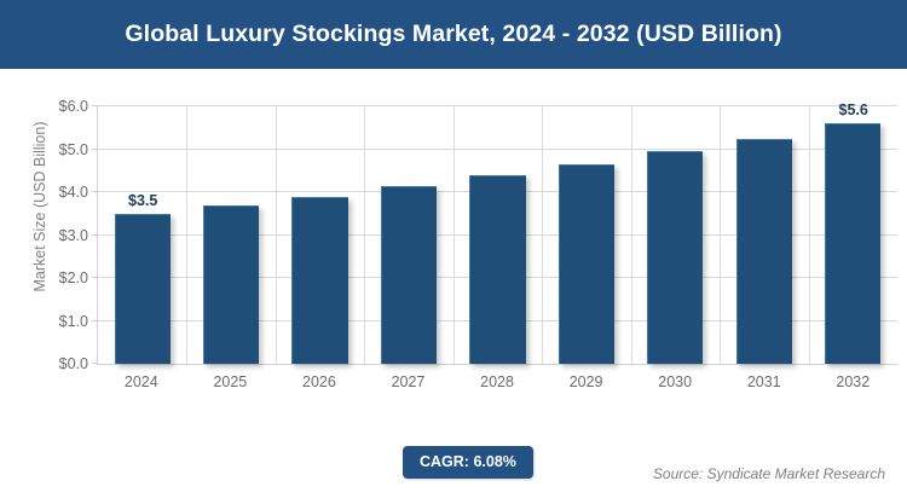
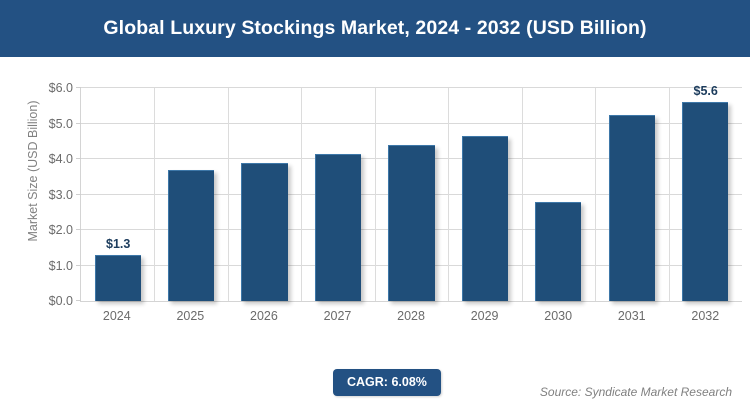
2024: $3.5 -> $1.3
2030: $5.0 -> $2.8
